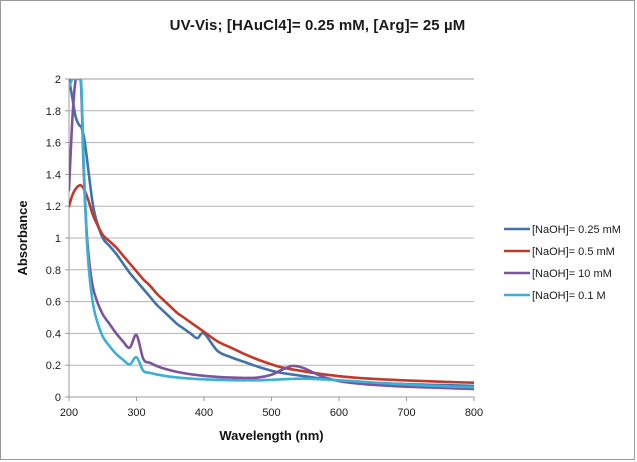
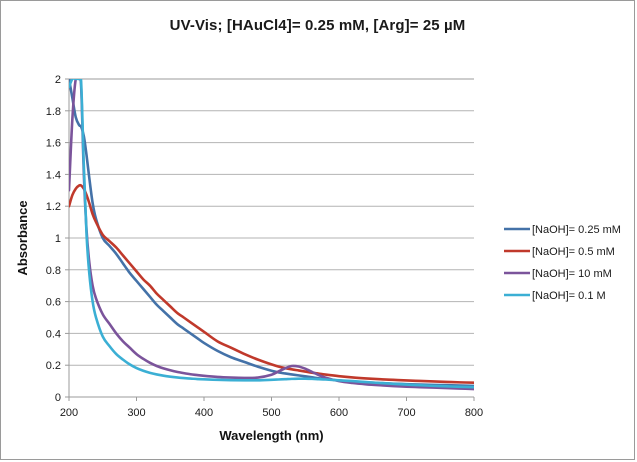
[NaOH]= 10 mM/300: 0.39 -> 0.27
[NaOH]= 0.1 M/300: 0.25 -> 0.18
[NaOH]= 0.25 mM/400: 0.40 -> 0.34
